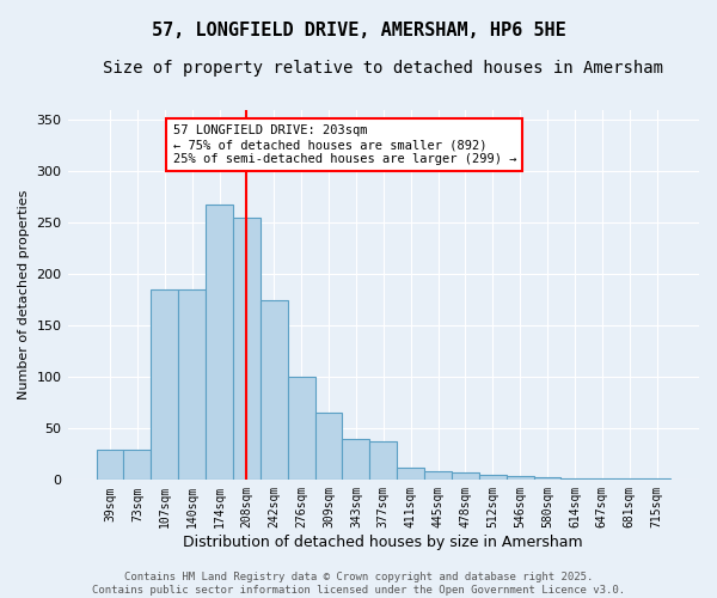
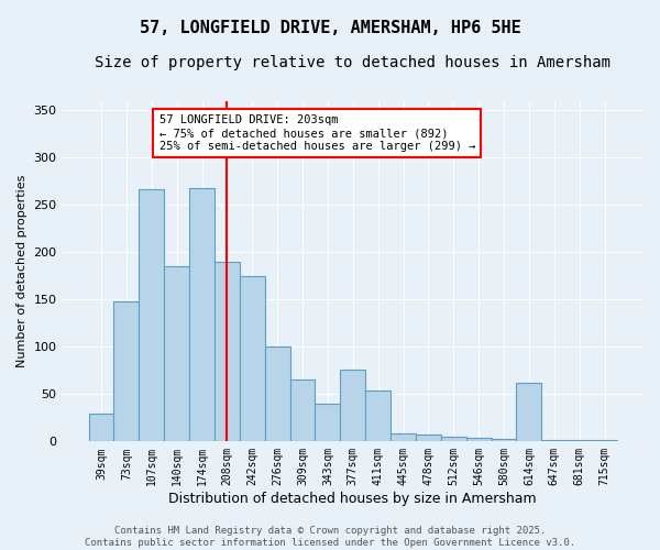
73sqm: 30 -> 148
107sqm: 185 -> 266
208sqm: 255 -> 190
377sqm: 38 -> 76
411sqm: 12 -> 54
614sqm: 2 -> 62
